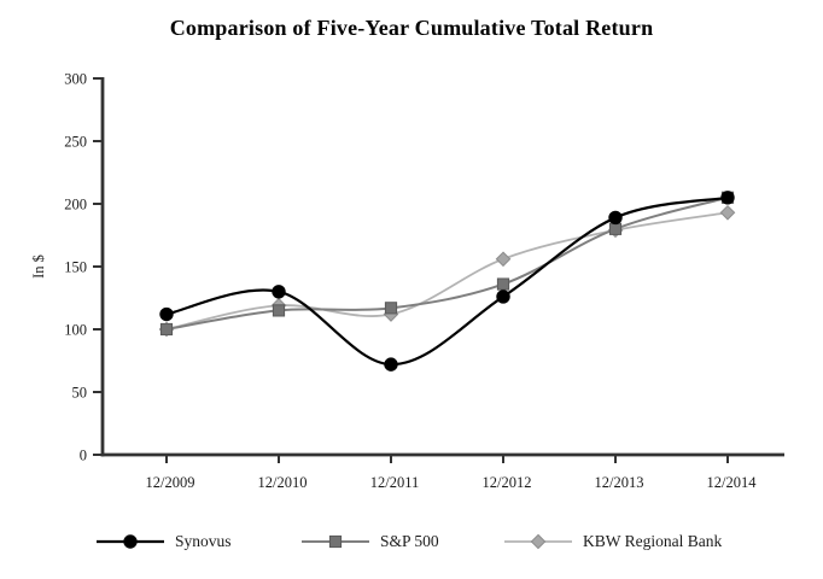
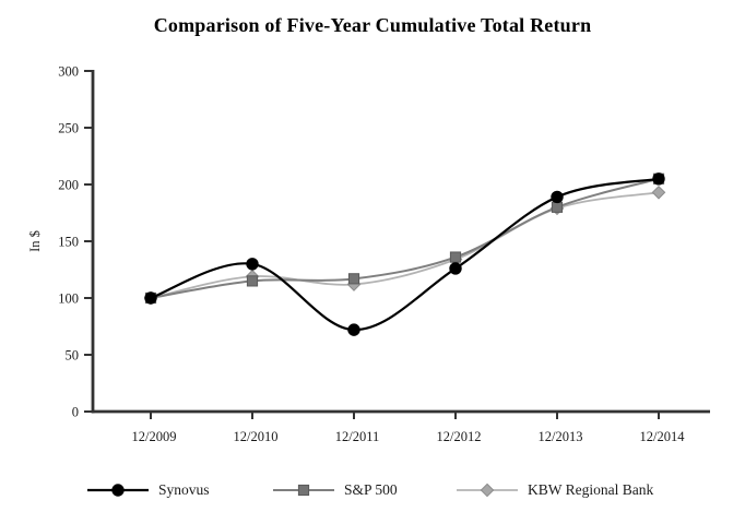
Synovus/12/2009: 112 -> 100
KBW Regional Bank/12/2012: 156 -> 134
